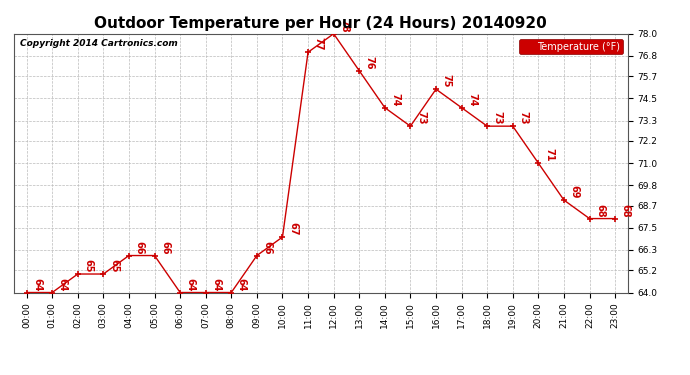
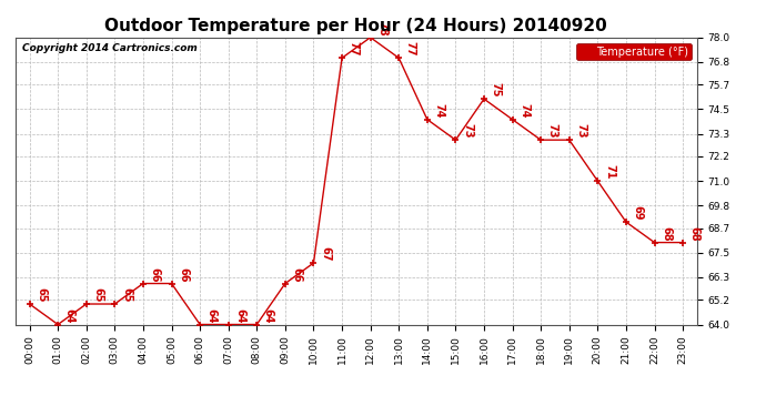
00:00: 64 -> 65
13:00: 76 -> 77
